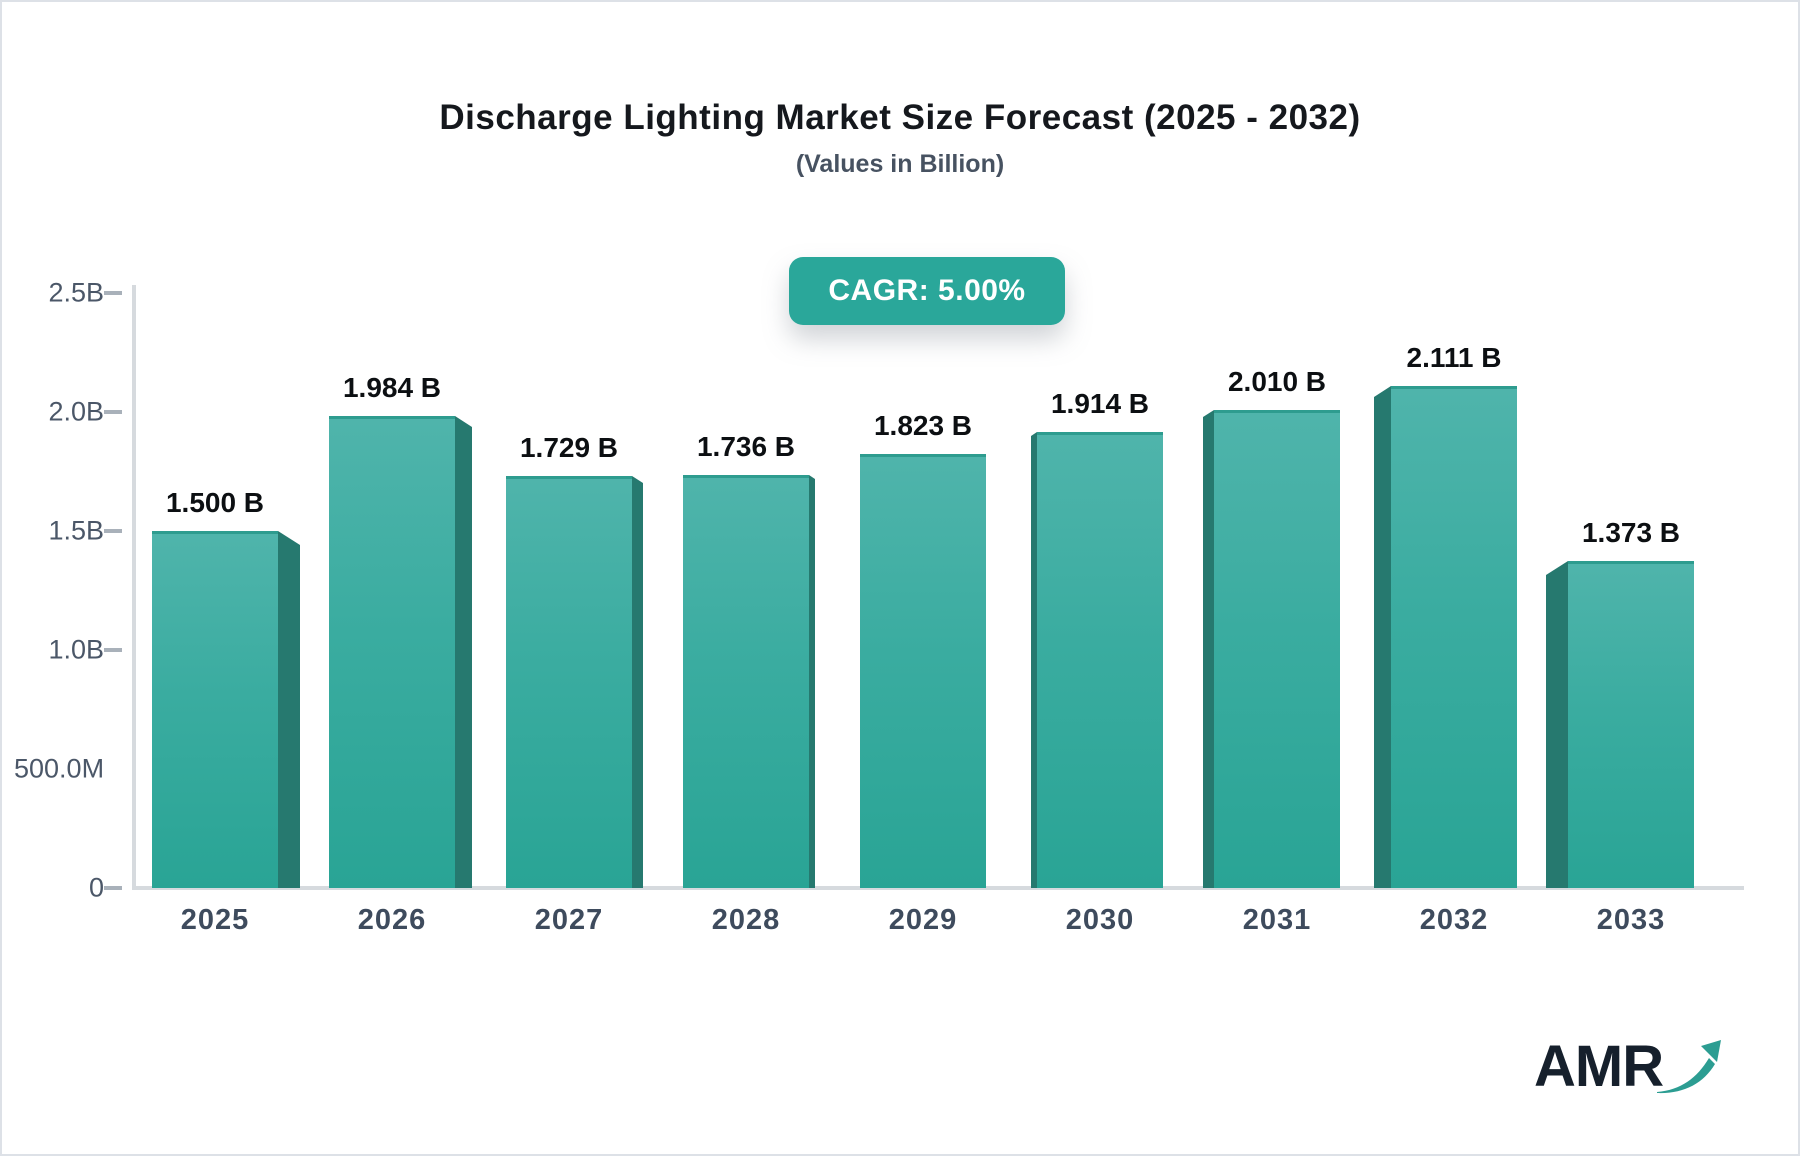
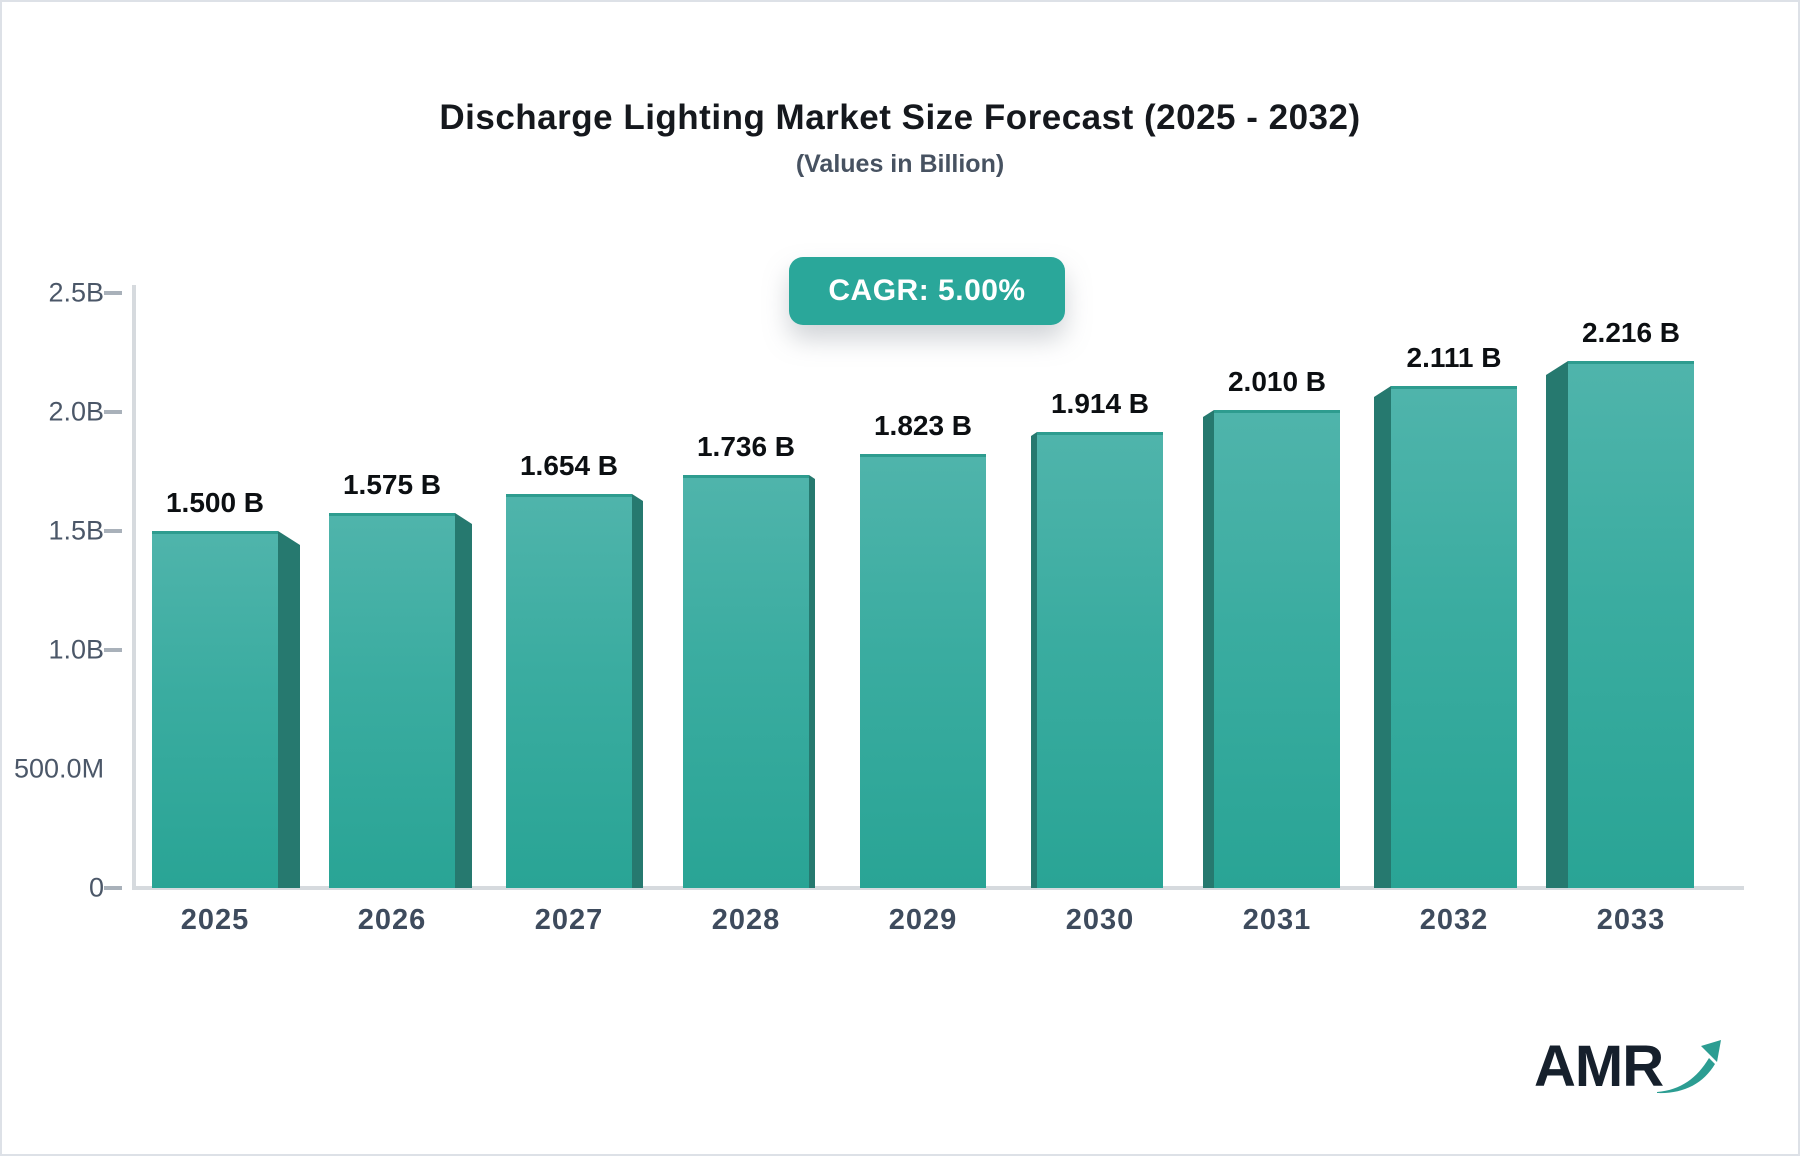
2026: 1.984 -> 1.575
2027: 1.729 -> 1.654
2033: 1.373 -> 2.216
